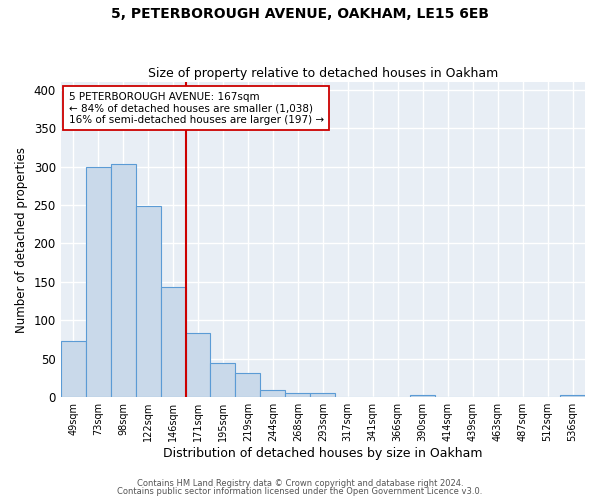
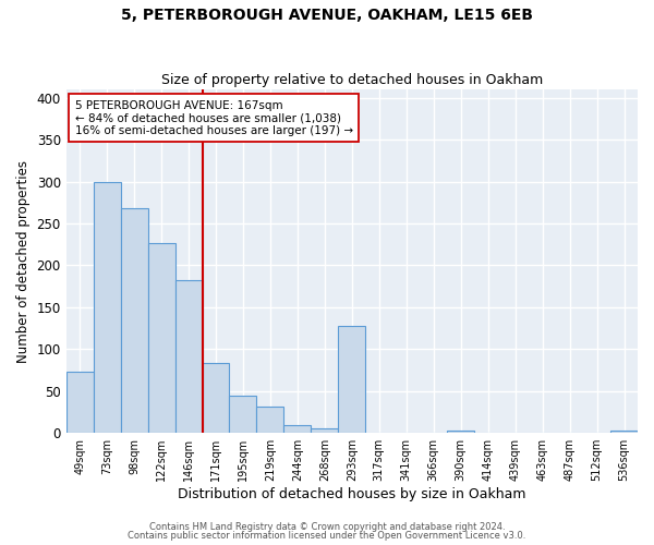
98sqm: 304 -> 268
122sqm: 249 -> 226
146sqm: 144 -> 182
293sqm: 6 -> 128
